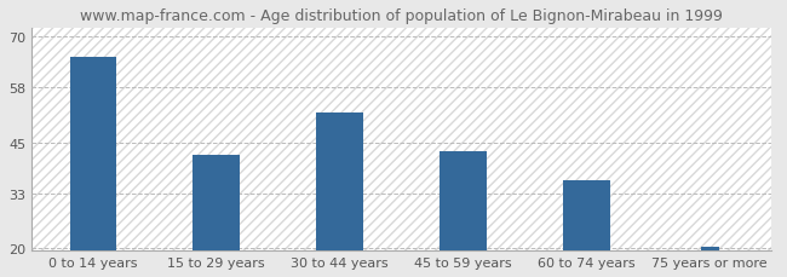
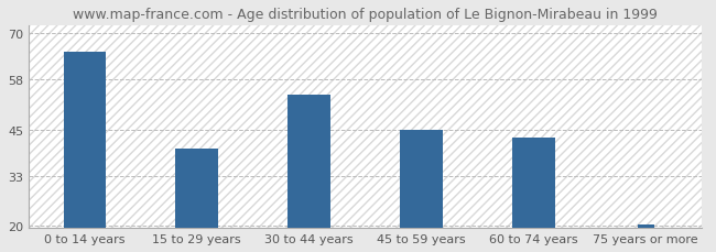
15 to 29 years: 42.0 -> 40.0
30 to 44 years: 52.0 -> 54.0
45 to 59 years: 43.0 -> 45.0
60 to 74 years: 36.0 -> 43.0
